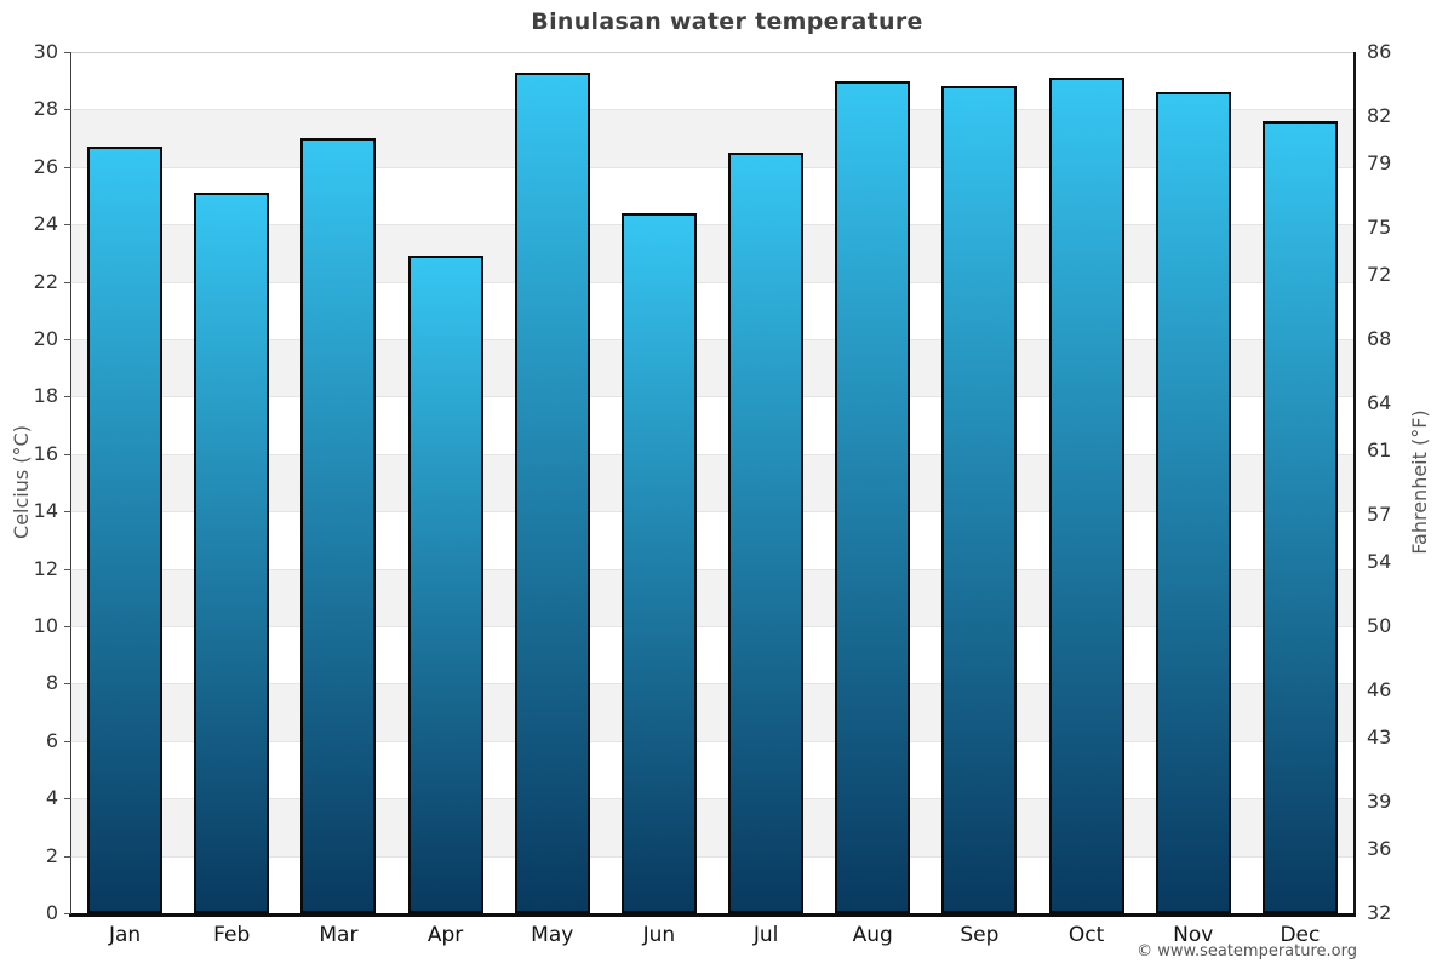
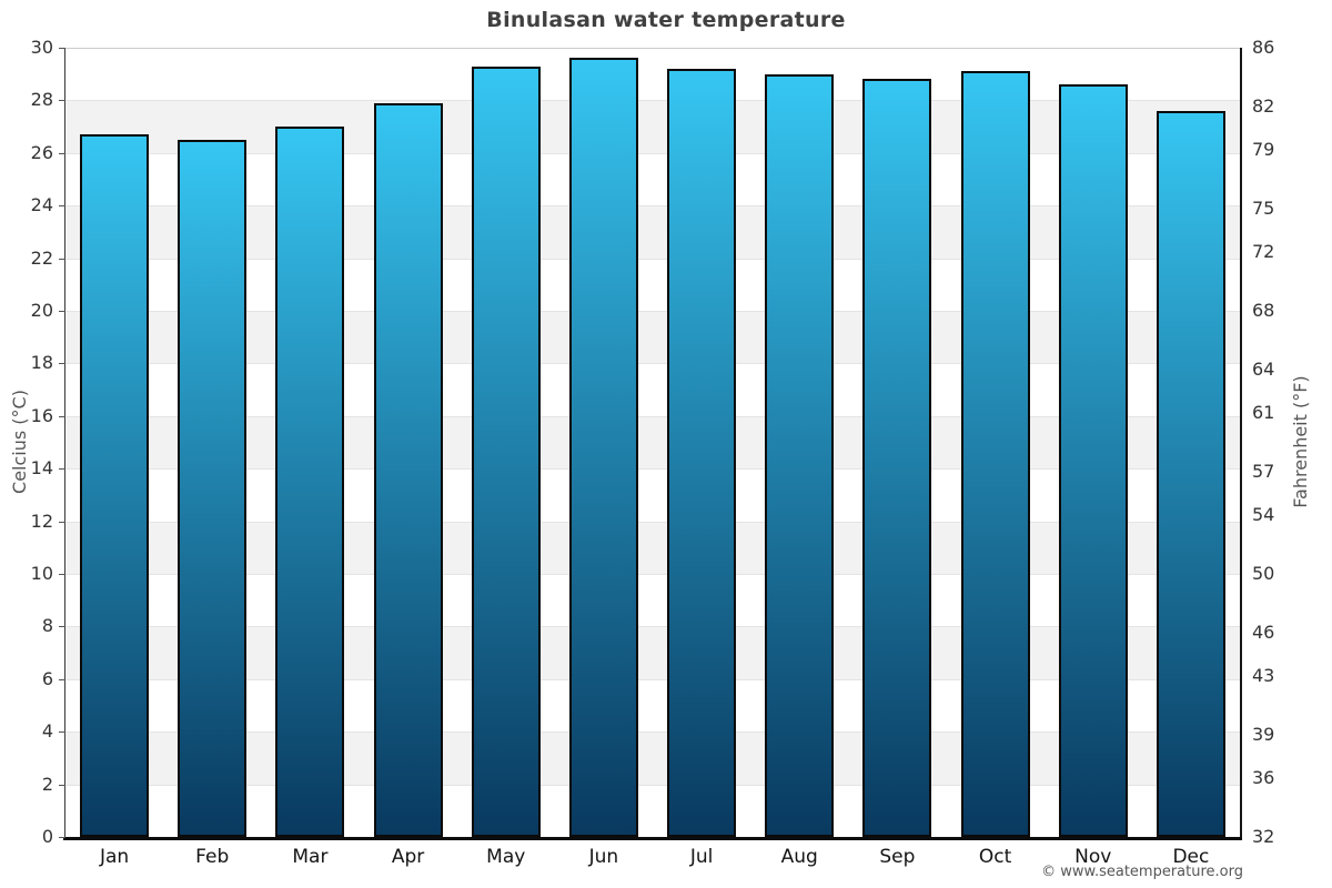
Feb: 25.1 -> 26.5
Apr: 22.9 -> 27.9
Jun: 24.4 -> 29.6
Jul: 26.5 -> 29.2
